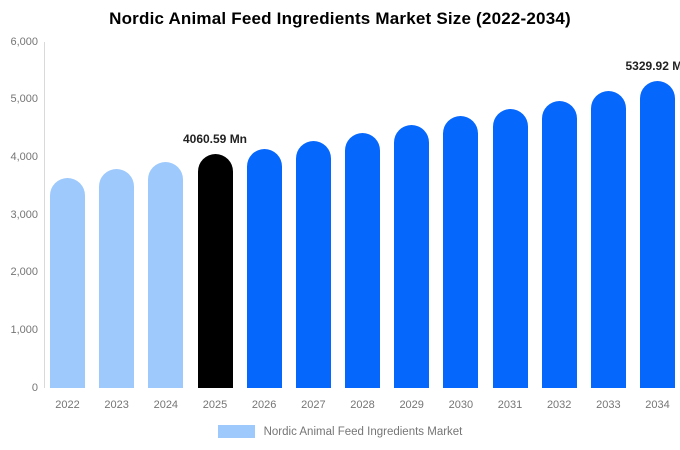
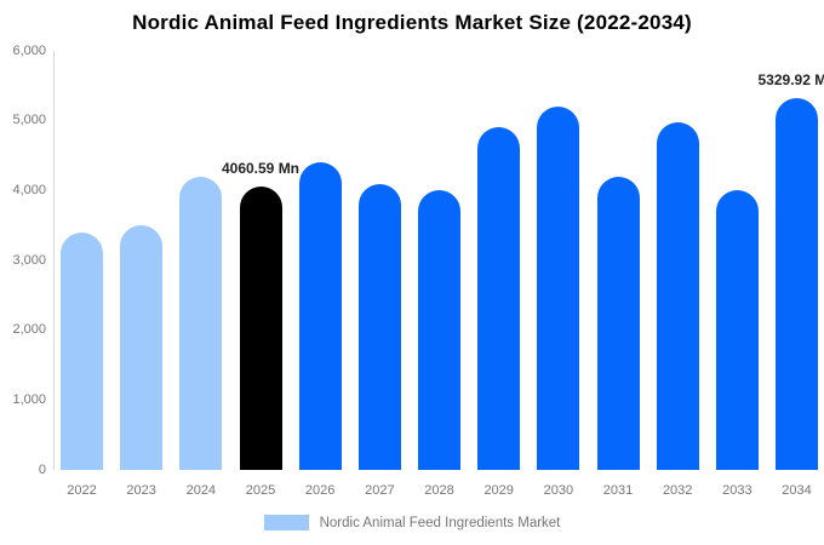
2022: 3600 -> 3400
2023: 3800 -> 3500
2024: 3900 -> 4200
2026: 4200 -> 4400
2027: 4300 -> 4100
2028: 4400 -> 4000
2029: 4600 -> 4900
2030: 4700 -> 5200
2031: 4800 -> 4200
2033: 5200 -> 4000
